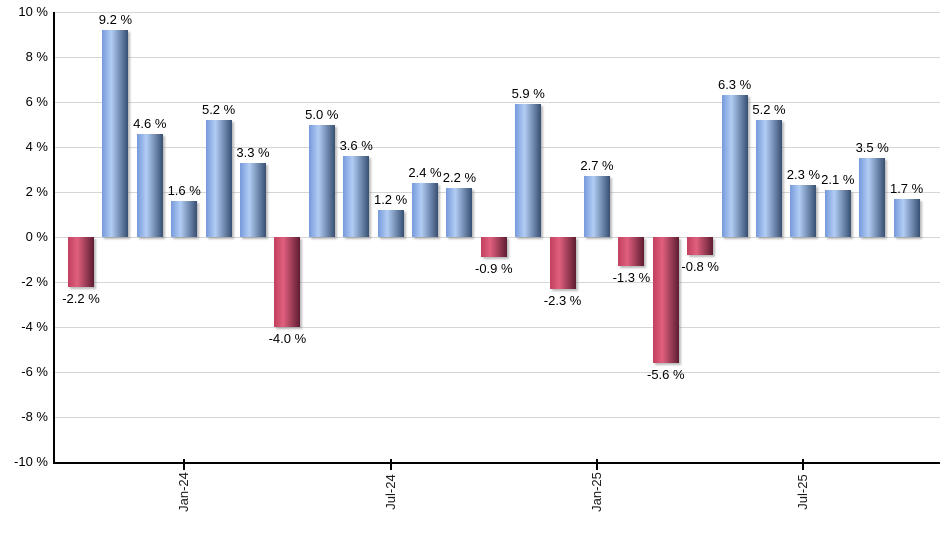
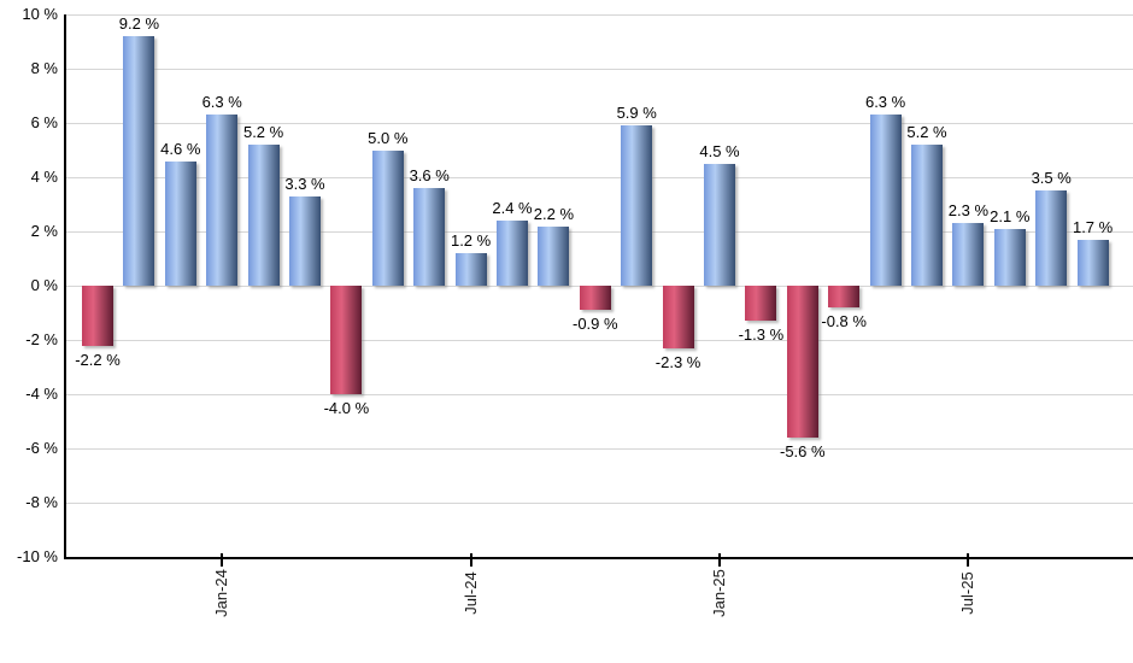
Jan-24: 1.6 -> 6.3
Jan-25: 2.7 -> 4.5
